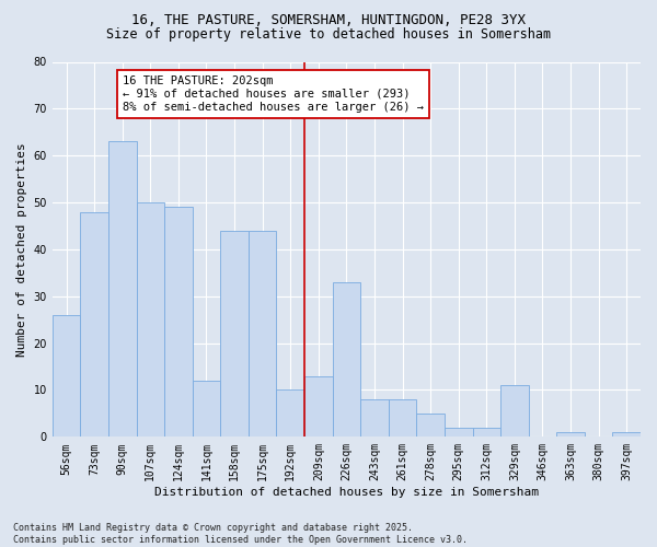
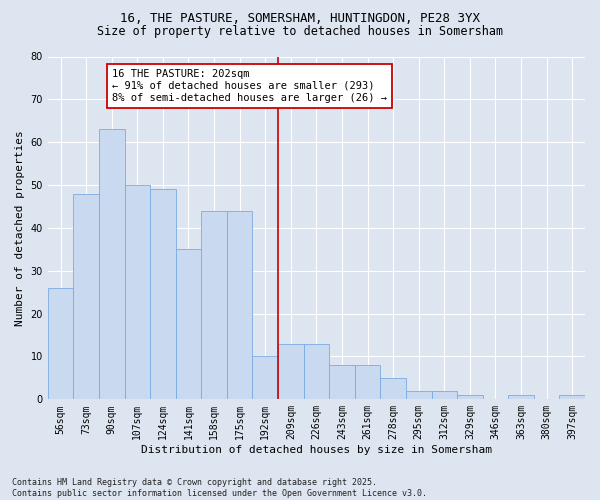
141sqm: 12 -> 35
226sqm: 33 -> 13
329sqm: 11 -> 1
